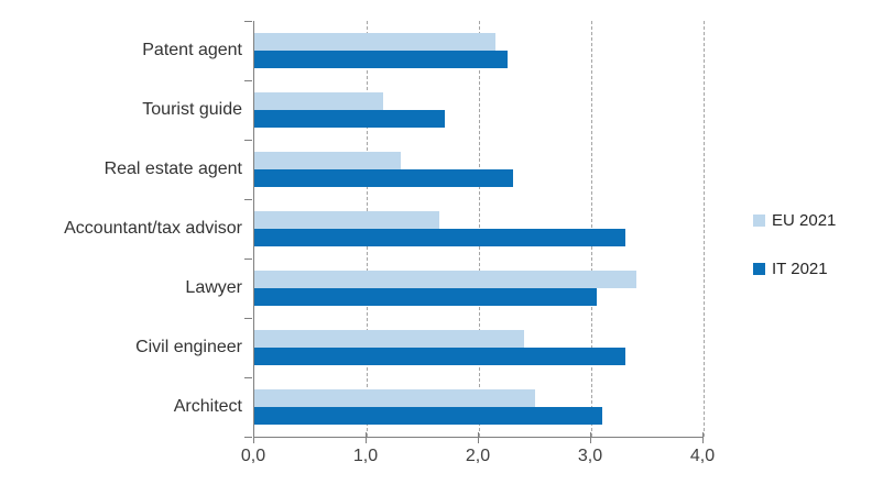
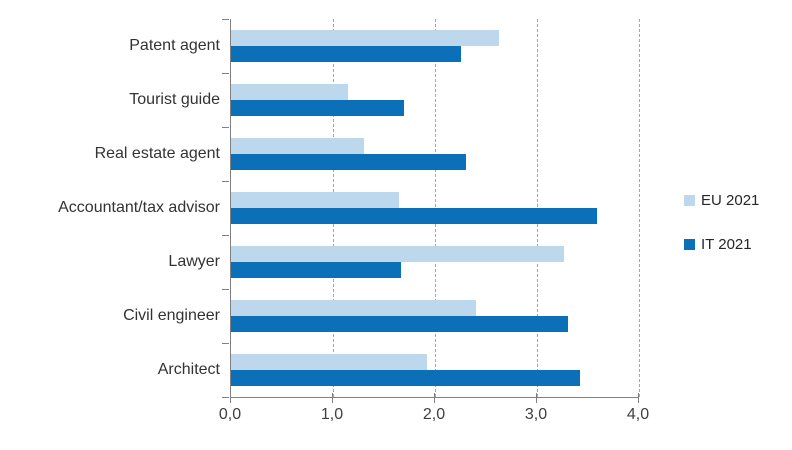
EU 2021/Patent agent: 2,15 -> 2,63
IT 2021/Accountant/tax advisor: 3,30 -> 3,59
EU 2021/Lawyer: 3,40 -> 3,26
IT 2021/Lawyer: 3,05 -> 1,67
EU 2021/Architect: 2,50 -> 1,92
IT 2021/Architect: 3,10 -> 3,42
